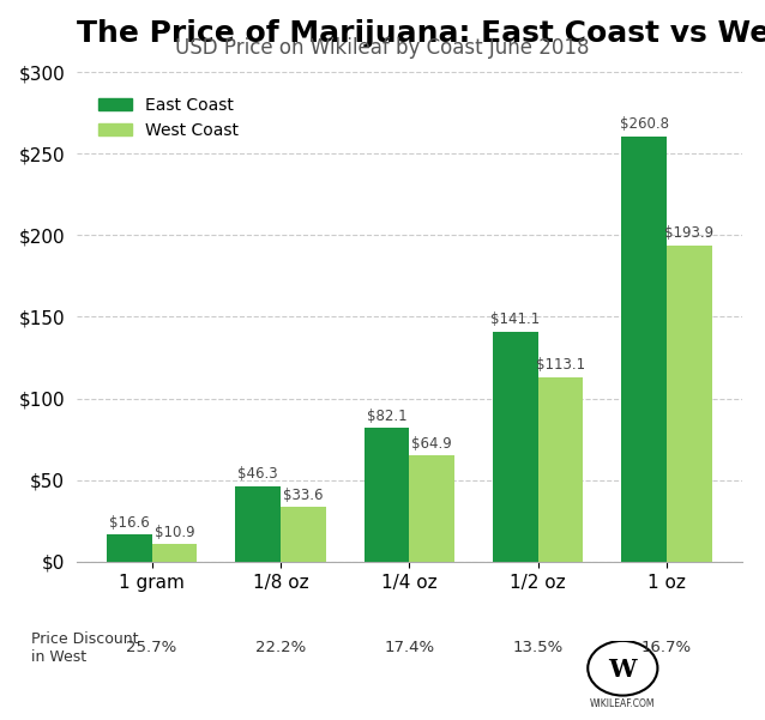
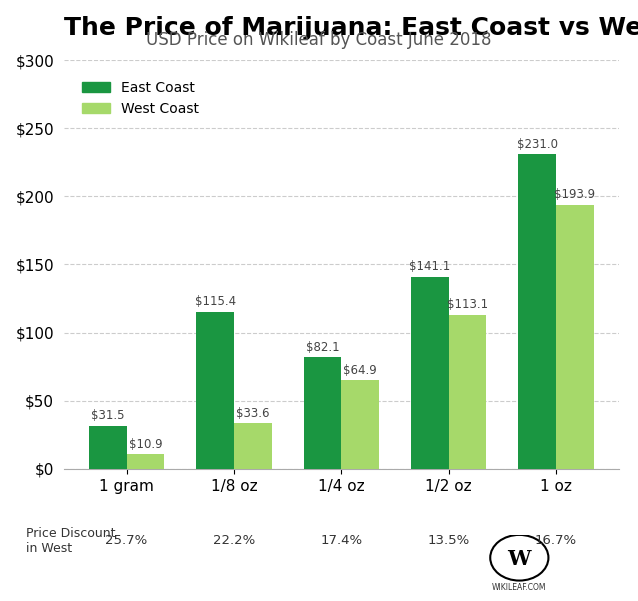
East Coast/1 gram: $16.6 -> $31.5
East Coast/1/8 oz: $46.3 -> $115.4
East Coast/1 oz: $260.8 -> $231.0
